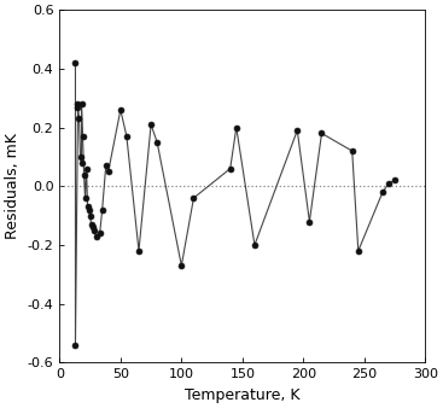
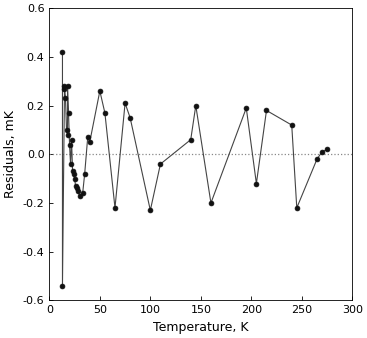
100: -0.27 -> -0.23
